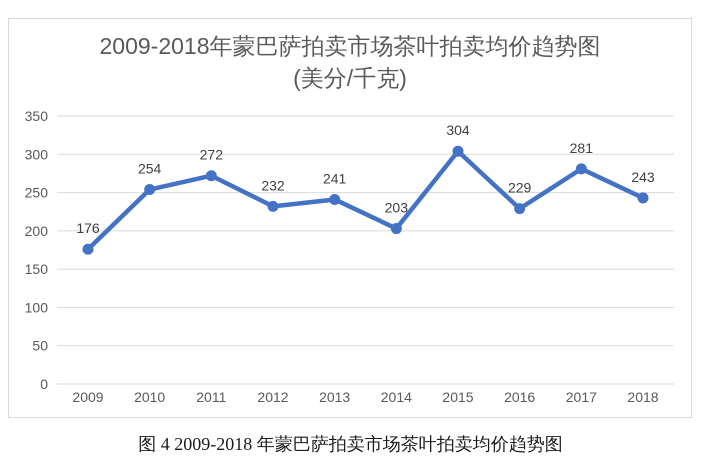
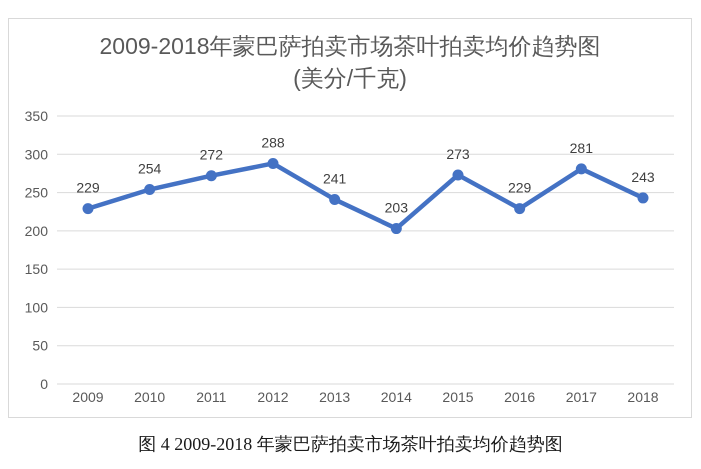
2009: 176 -> 229
2012: 232 -> 288
2015: 304 -> 273
